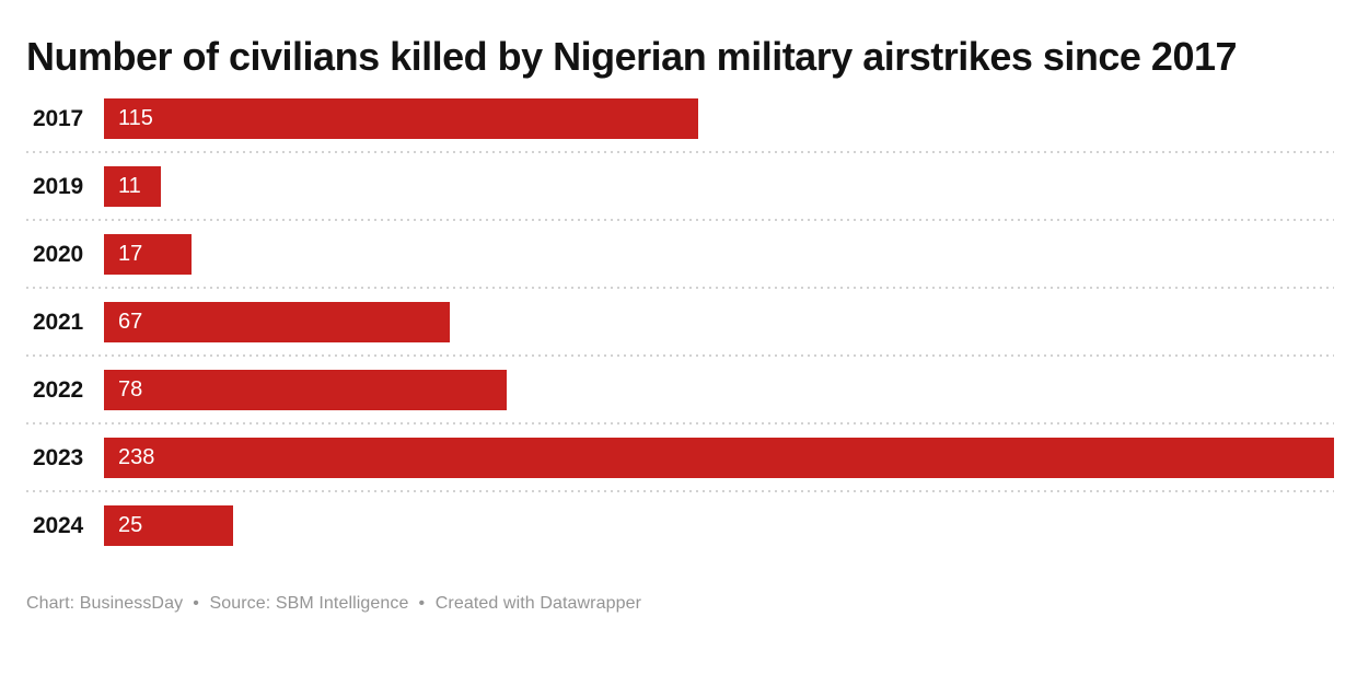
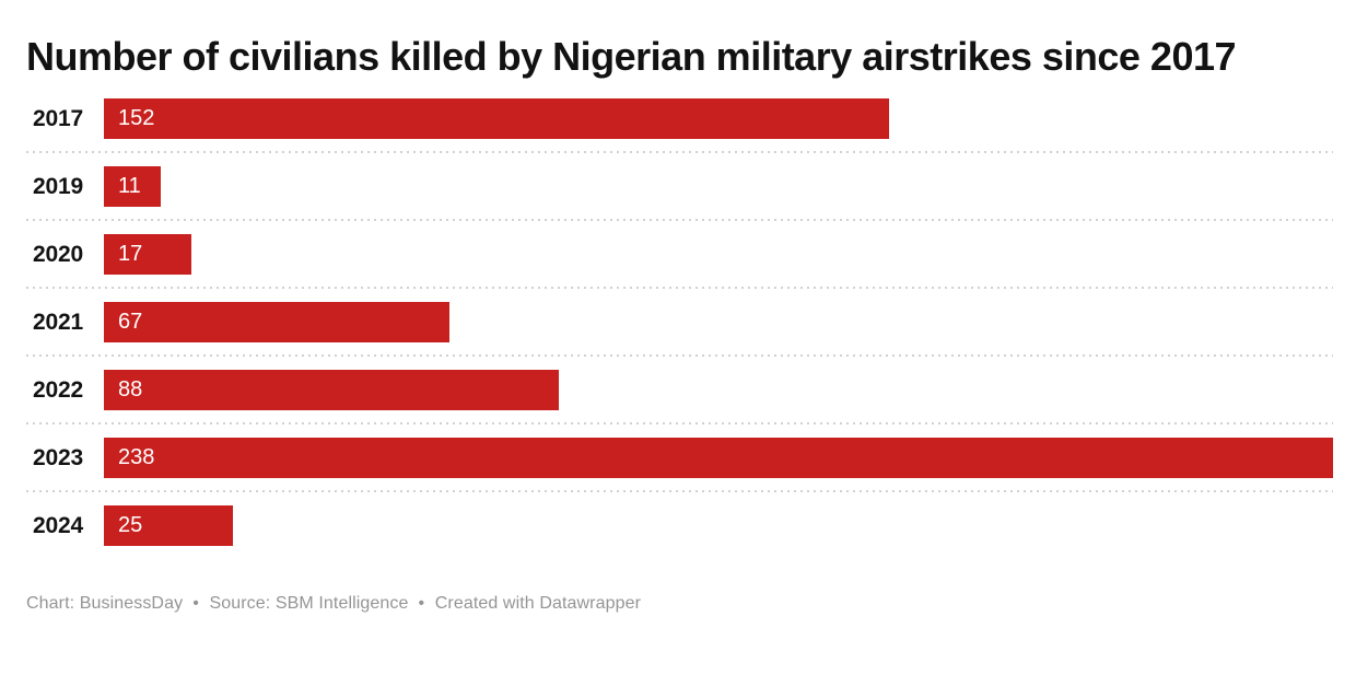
2017: 115 -> 152
2022: 78 -> 88
